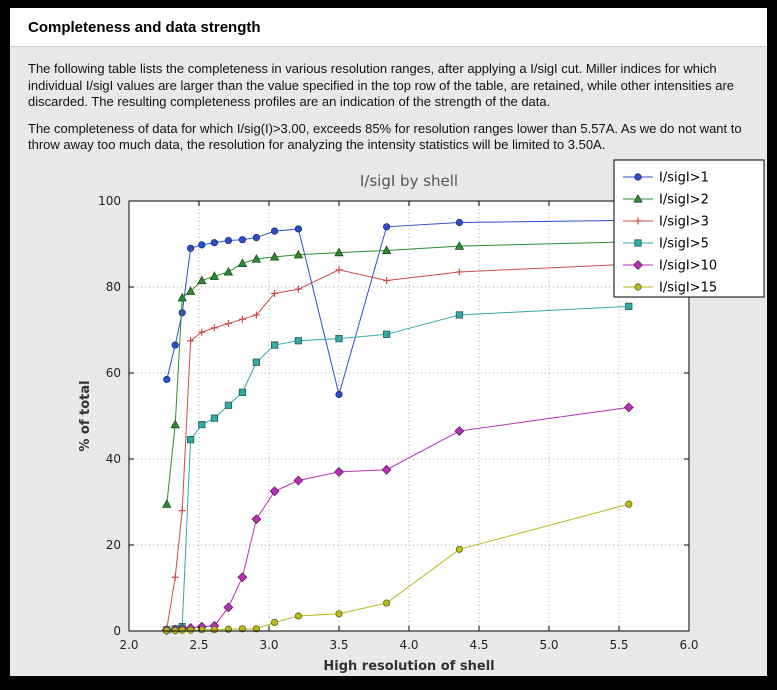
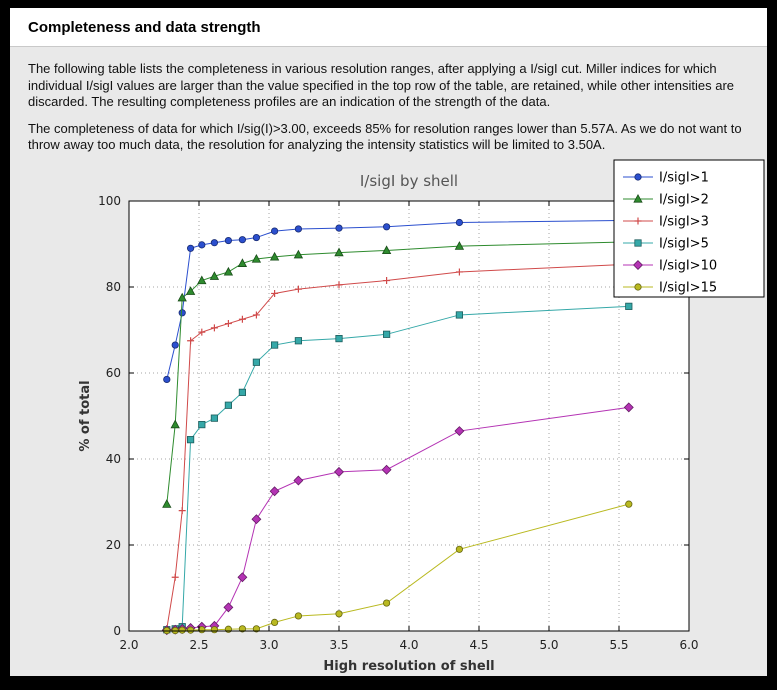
I/sigI>1/3.5: 55 -> 94
I/sigI>3/3.5: 84 -> 80
